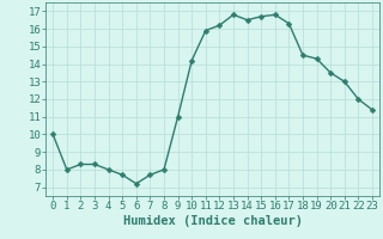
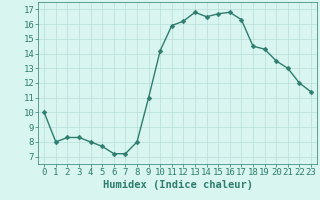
7: 7.7 -> 7.2
